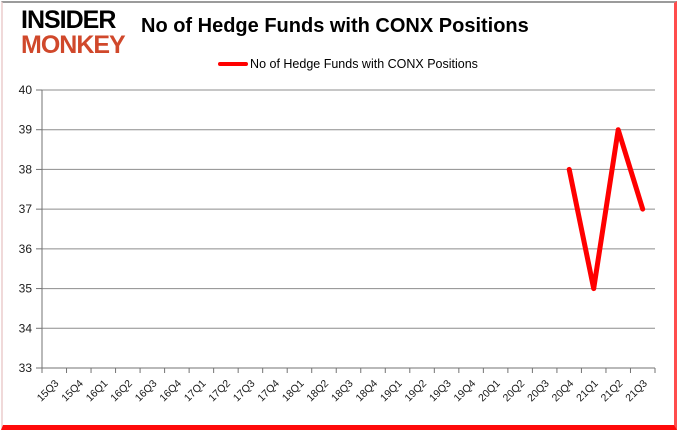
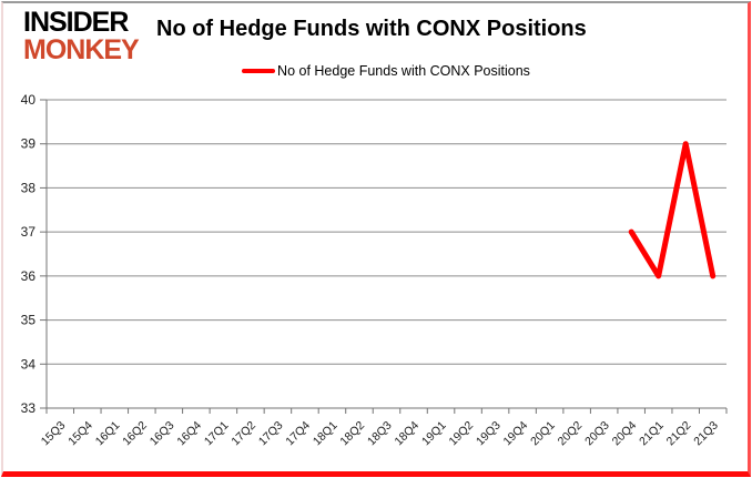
20Q4: 38 -> 37
21Q1: 35 -> 36
21Q3: 37 -> 36
